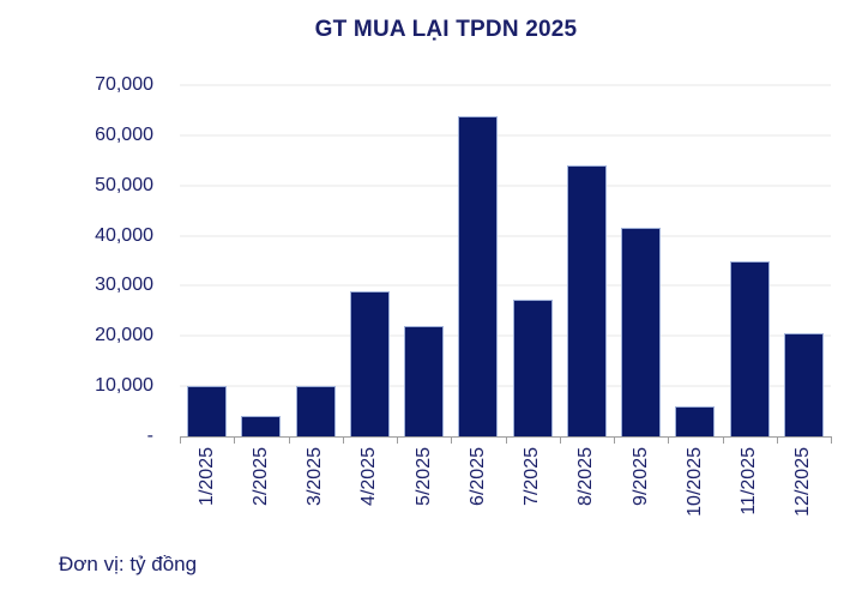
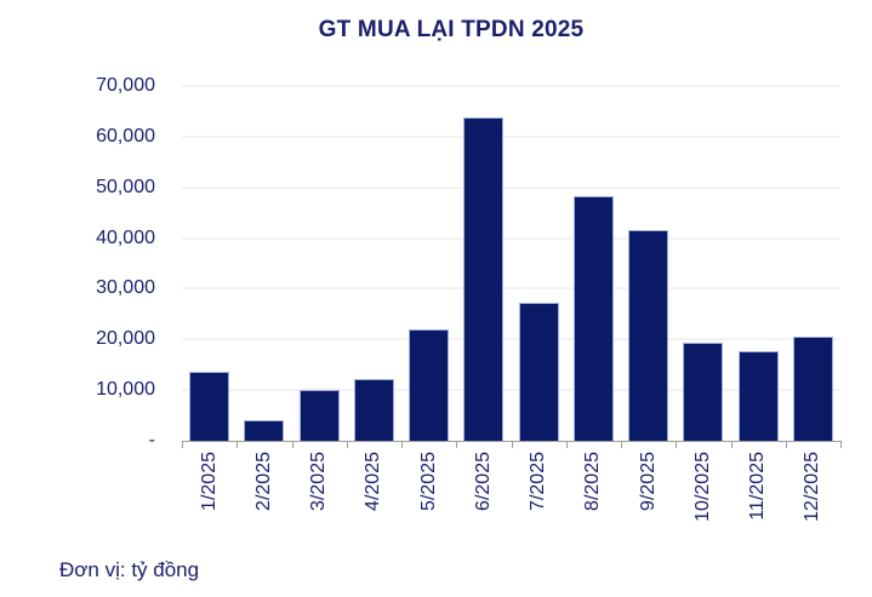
1/2025: 10000 -> 14000
4/2025: 29000 -> 12000
8/2025: 54000 -> 48000
10/2025: 6000 -> 19000
11/2025: 35000 -> 18000
